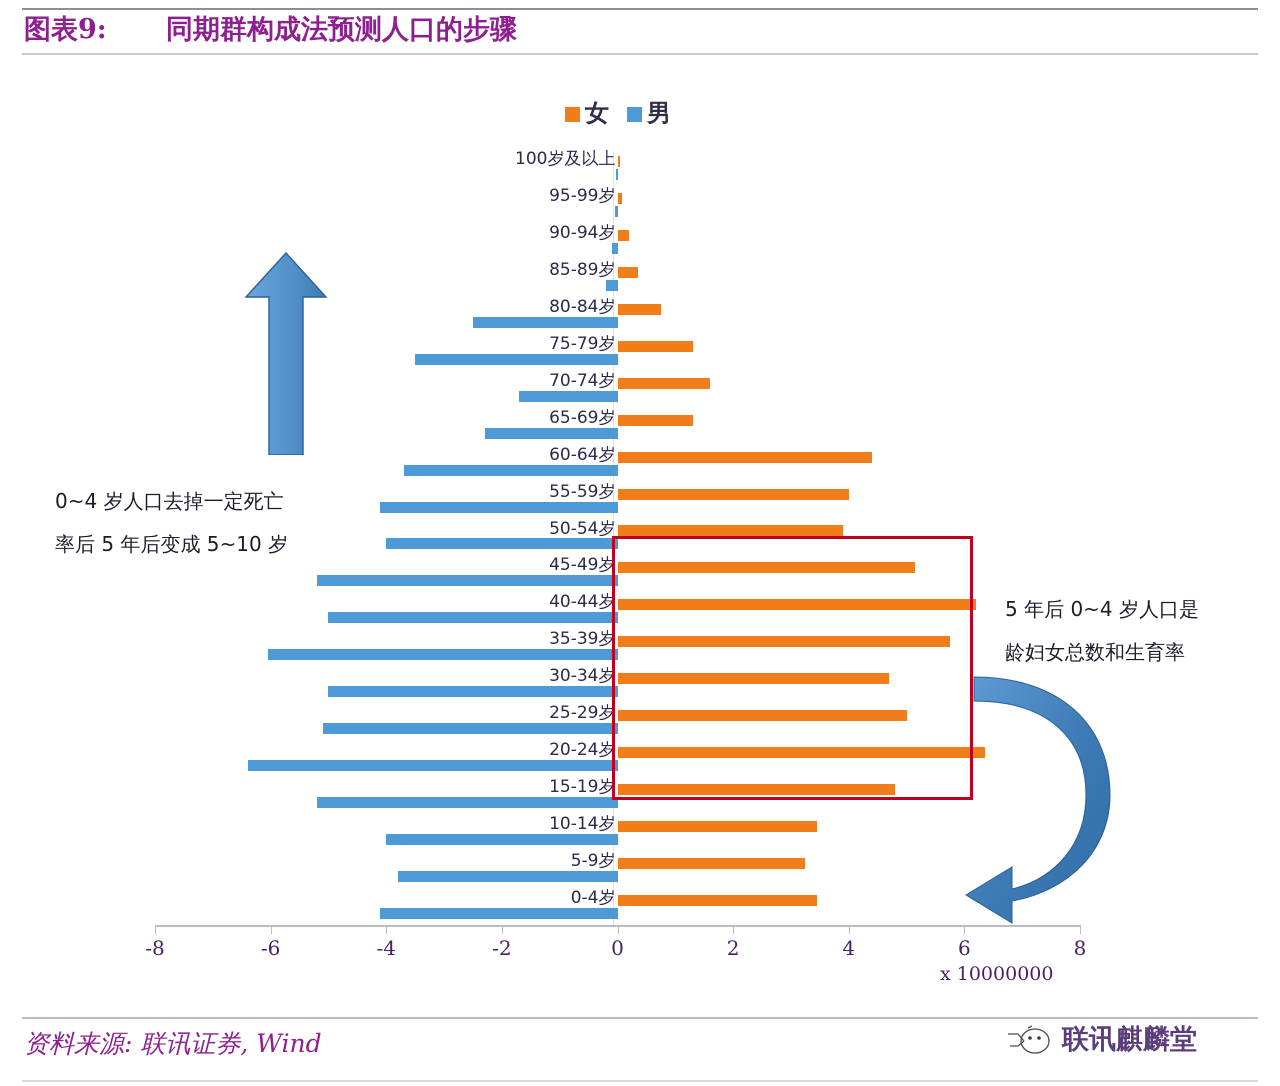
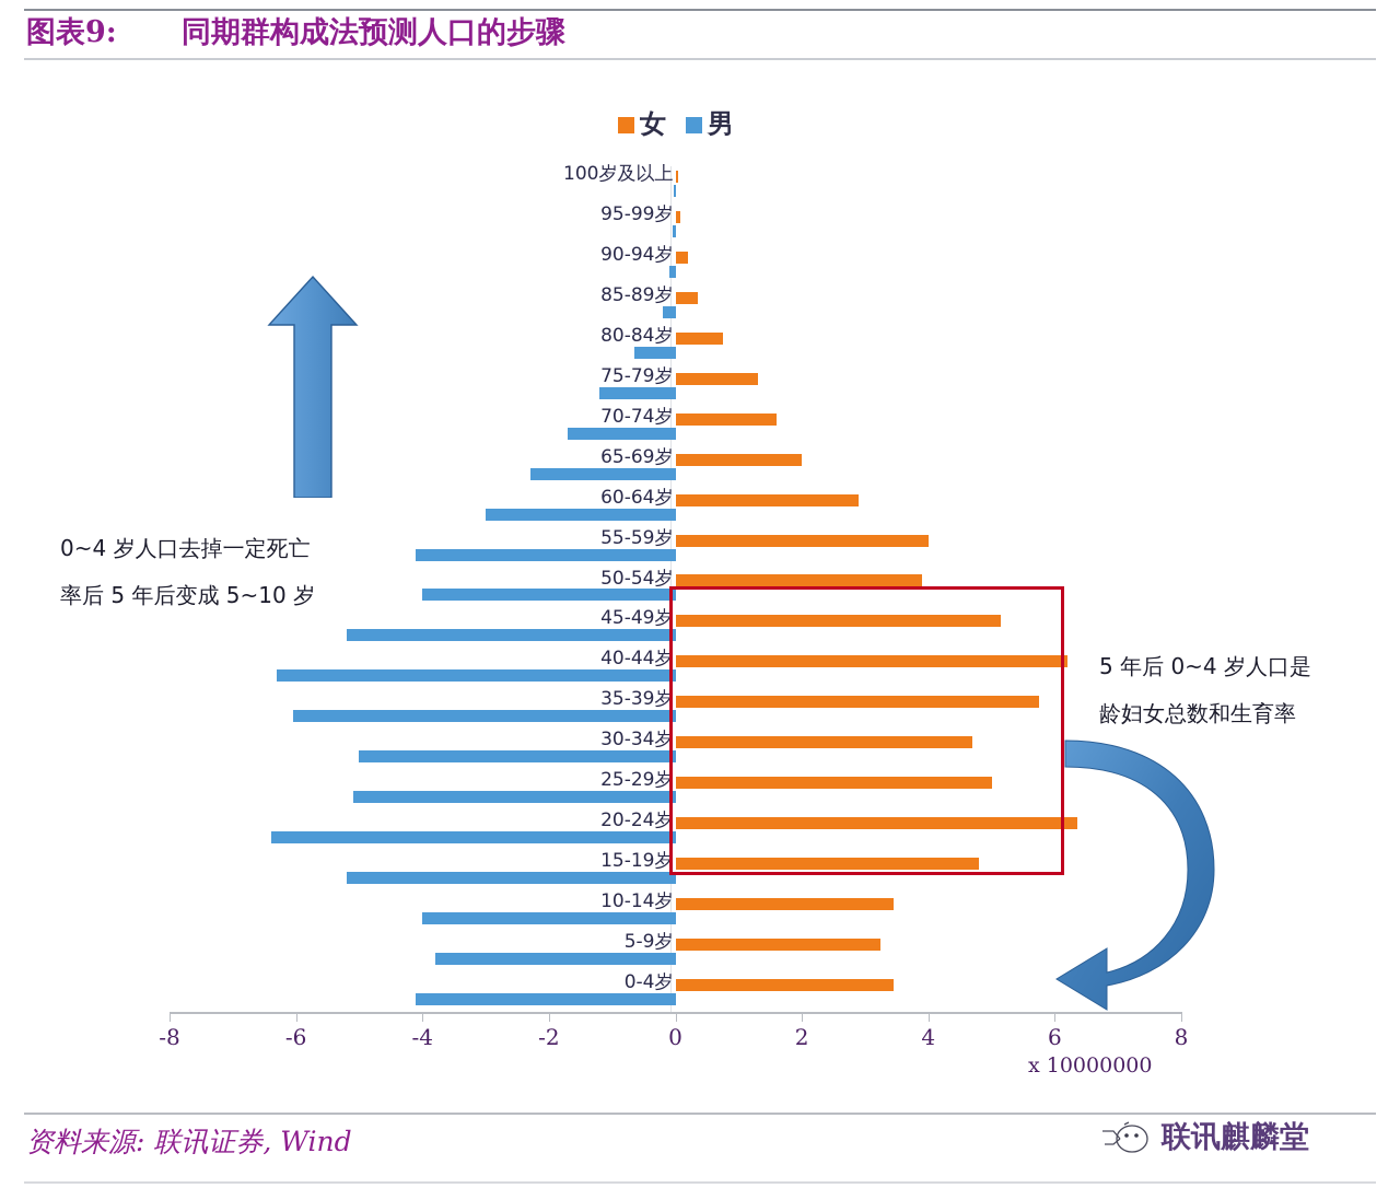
男/80-84岁: -2.5 -> -0.7
男/75-79岁: -3.5 -> -1.2
女/65-69岁: 1.3 -> 2.0
女/60-64岁: 4.4 -> 2.9
男/60-64岁: -3.7 -> -3.0
男/40-44岁: -5.0 -> -6.3
